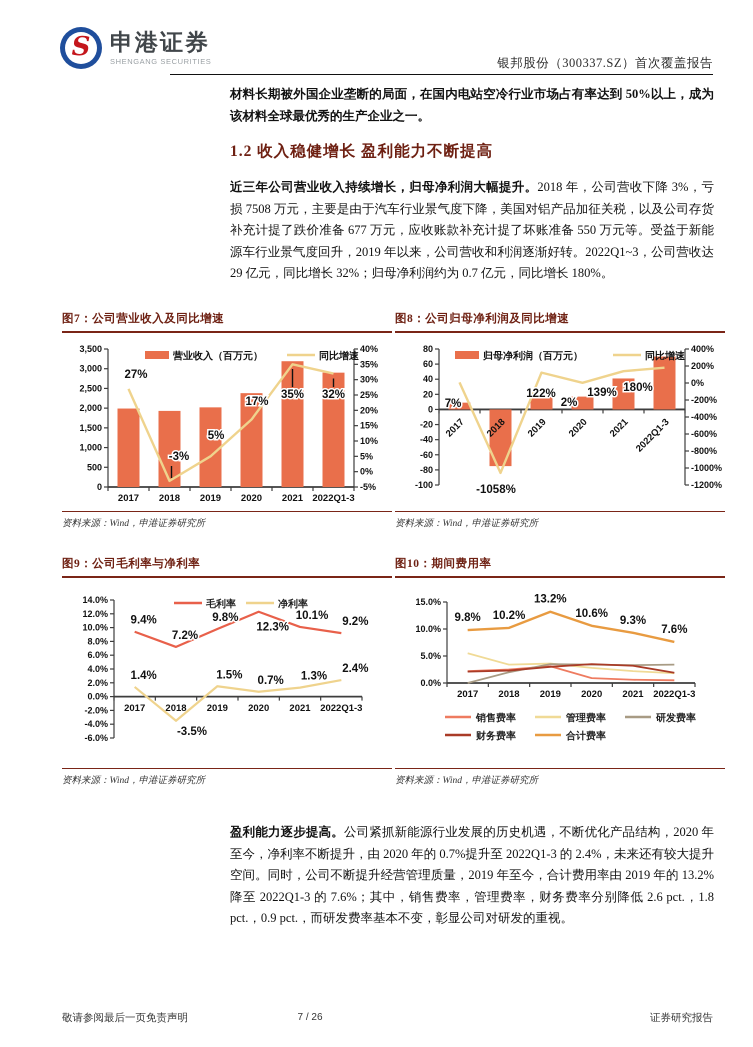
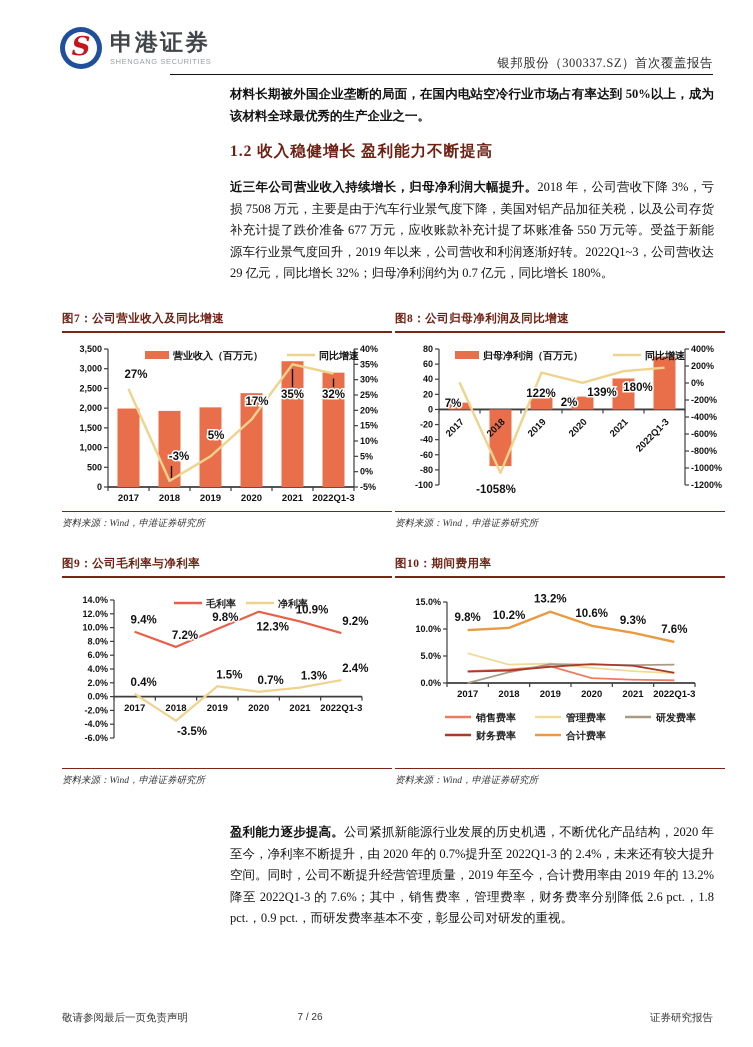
图9：公司毛利率与净利率/净利率/2017: 1.4% -> 0.4%
图9：公司毛利率与净利率/毛利率/2021: 10.1% -> 10.9%
